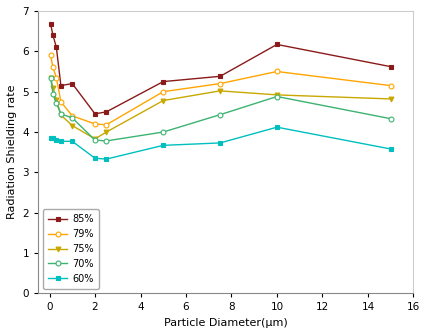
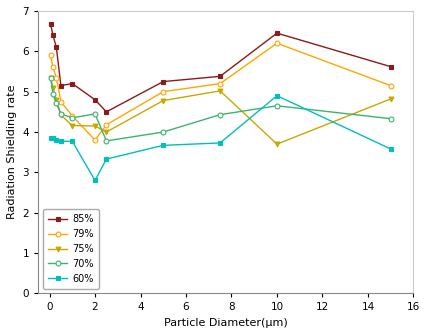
85%/2: 4.45 -> 4.80
79%/2: 4.20 -> 3.80
75%/2: 3.83 -> 4.15
70%/2: 3.80 -> 4.45
60%/2: 3.35 -> 2.80
85%/10: 6.17 -> 6.45
79%/10: 5.50 -> 6.20
75%/10: 4.92 -> 3.70
70%/10: 4.88 -> 4.65
60%/10: 4.12 -> 4.90
